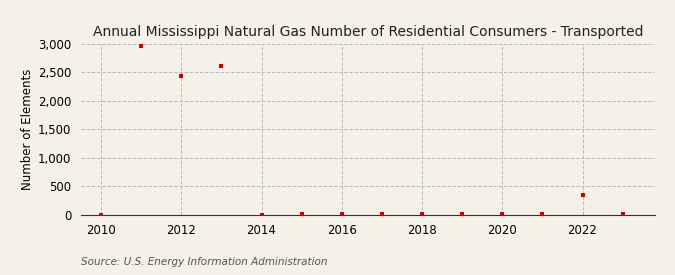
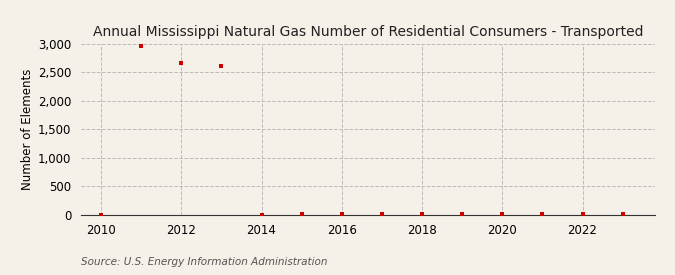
2012: 2,440 -> 2,660
2022: 340 -> 0
